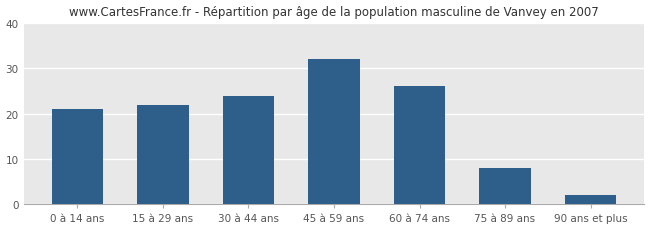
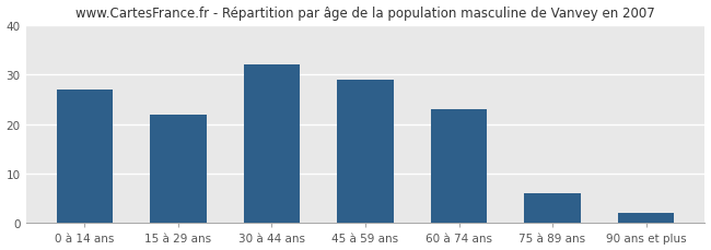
0 à 14 ans: 21 -> 27
30 à 44 ans: 24 -> 32
45 à 59 ans: 32 -> 29
60 à 74 ans: 26 -> 23
75 à 89 ans: 8 -> 6
